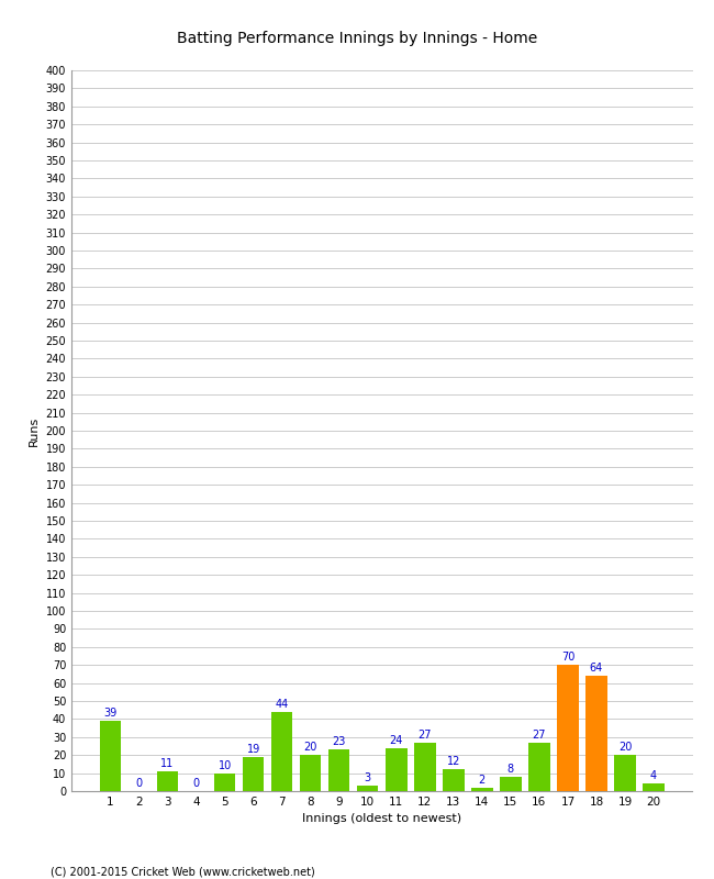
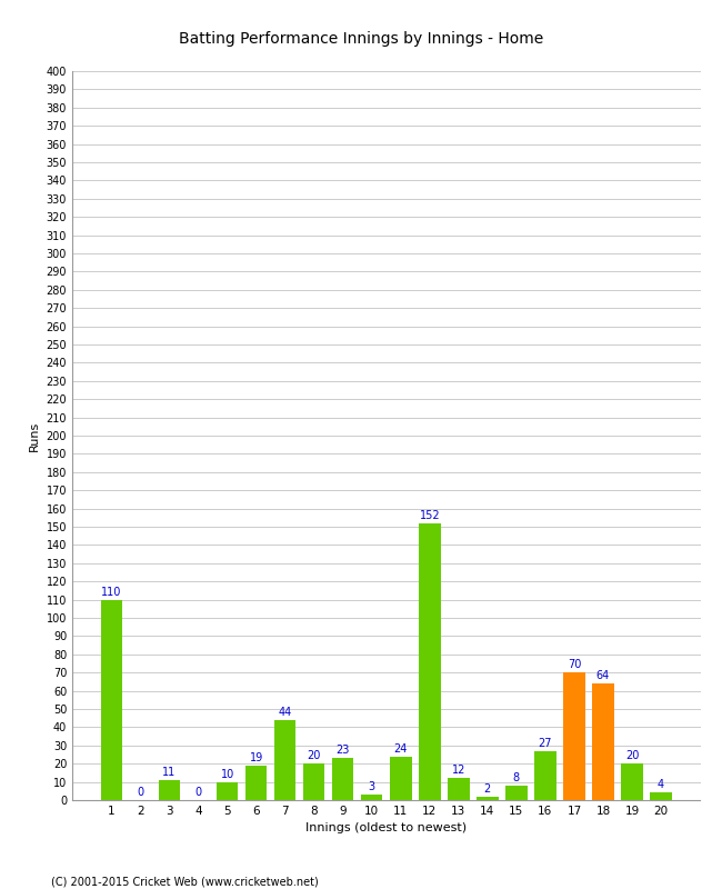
1: 39 -> 110
12: 27 -> 152
